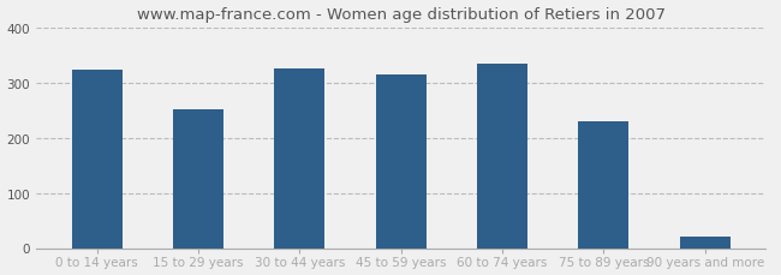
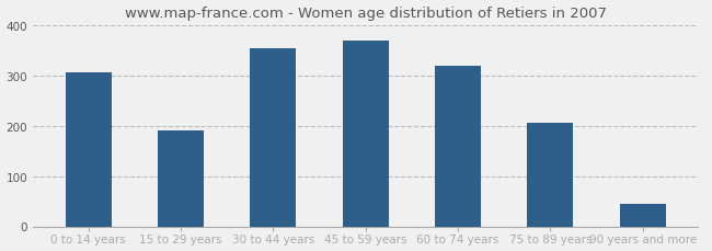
0 to 14 years: 323 -> 305
15 to 29 years: 251 -> 190
30 to 44 years: 325 -> 355
45 to 59 years: 315 -> 370
60 to 74 years: 335 -> 320
75 to 89 years: 230 -> 205
90 years and more: 20 -> 45
